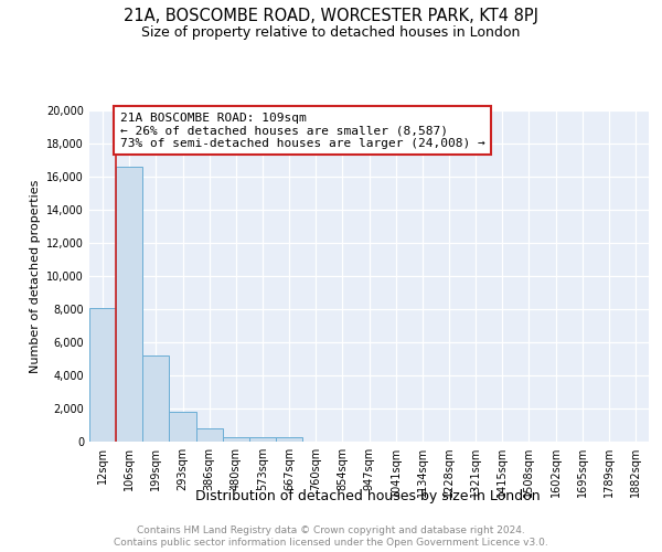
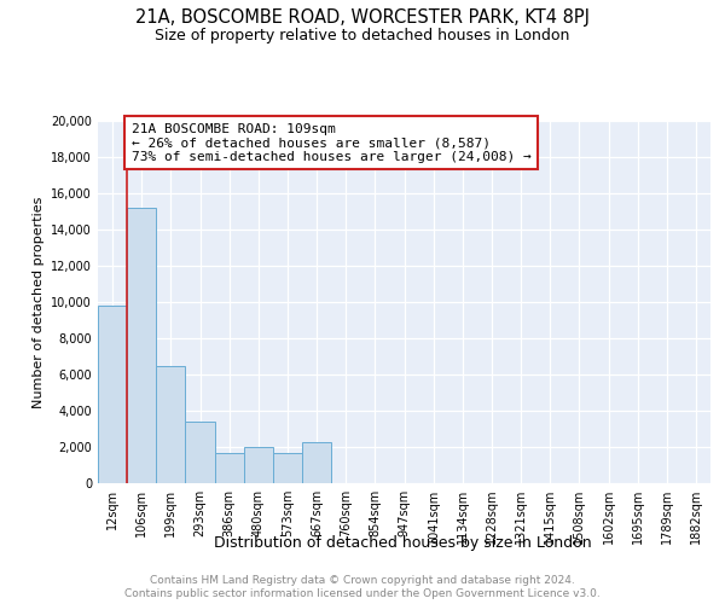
12sqm: 8,100 -> 9,800
106sqm: 16,600 -> 15,200
199sqm: 5,200 -> 6,500
293sqm: 1,800 -> 3,400
386sqm: 800 -> 1,700
480sqm: 300 -> 2,000
573sqm: 300 -> 1,700
667sqm: 300 -> 2,300
